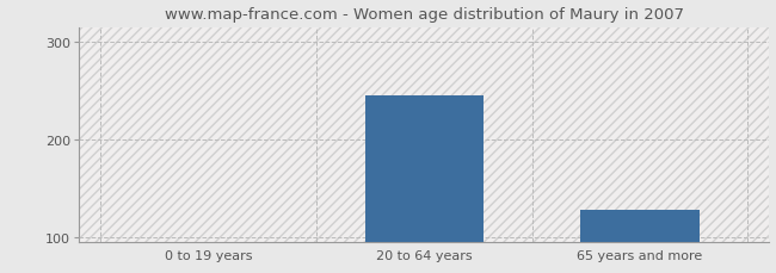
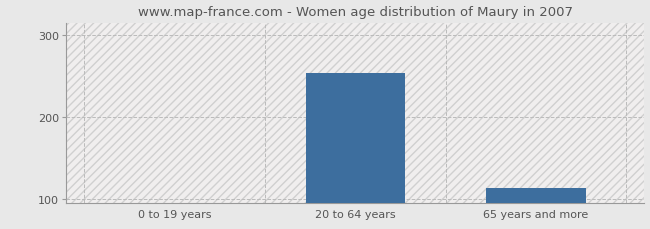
20 to 64 years: 245 -> 254
65 years and more: 128 -> 114
